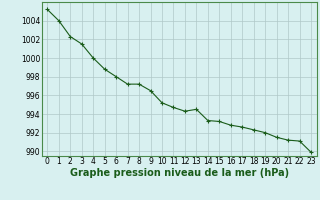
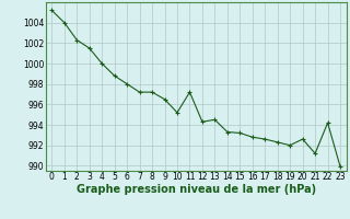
11: 994.7 -> 997.2
20: 991.5 -> 992.6
22: 991.1 -> 994.2
